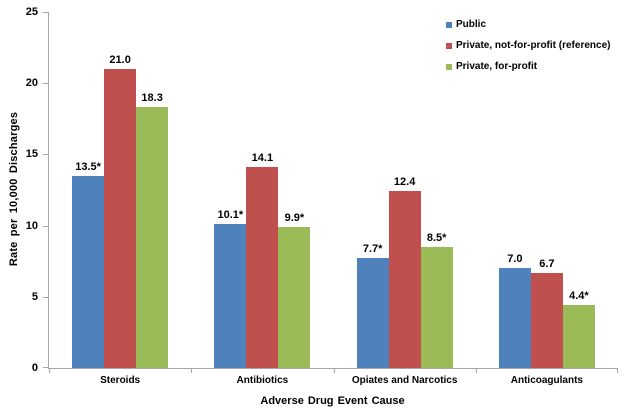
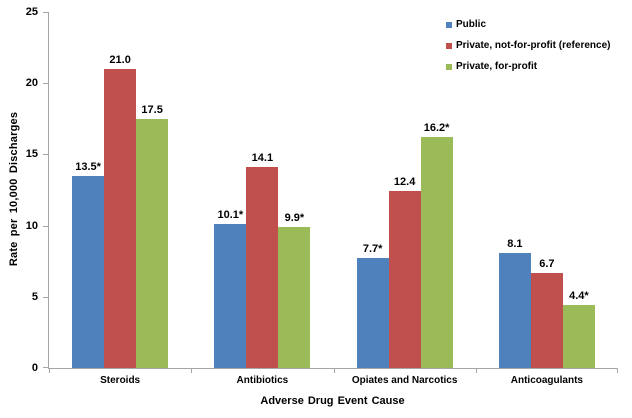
Private, for-profit/Steroids: 18.3 -> 17.5
Private, for-profit/Opiates and Narcotics: 8.5 -> 16.2
Public/Anticoagulants: 7.0 -> 8.1
